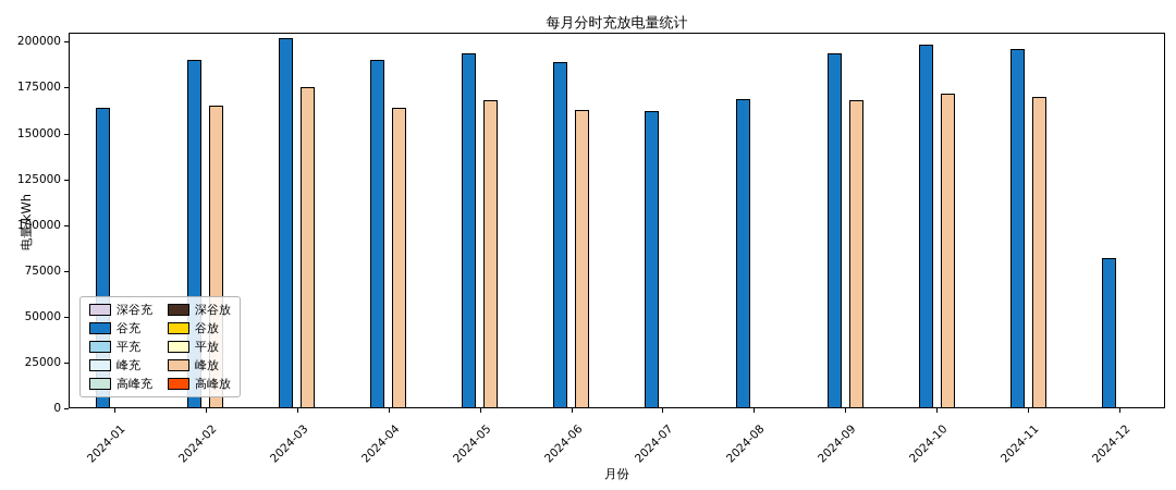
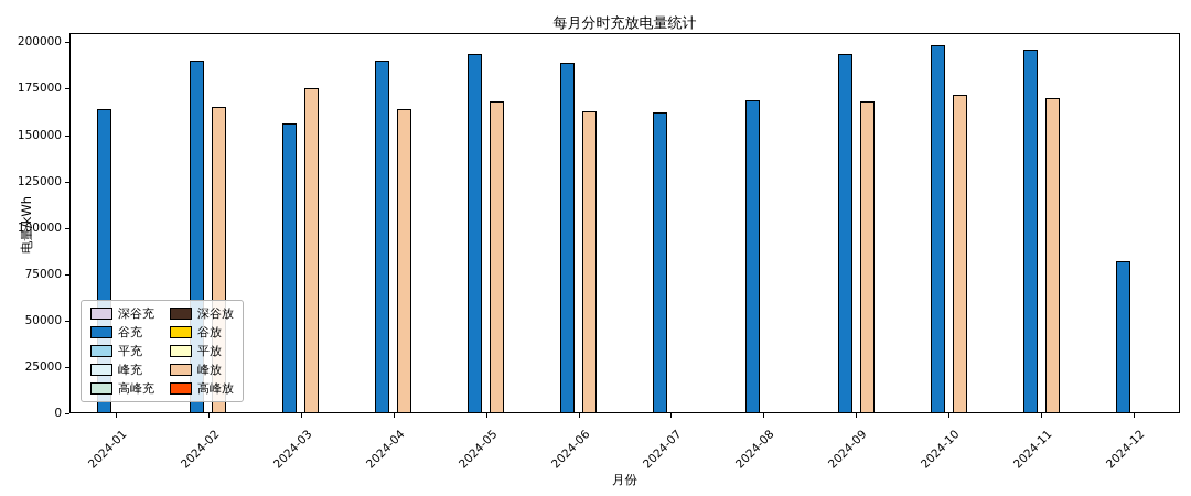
谷充/2024-03: 202000 -> 156000
